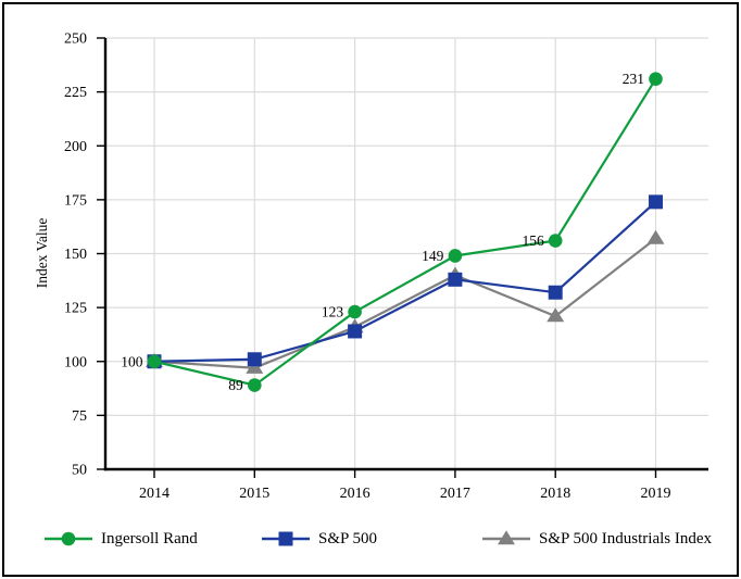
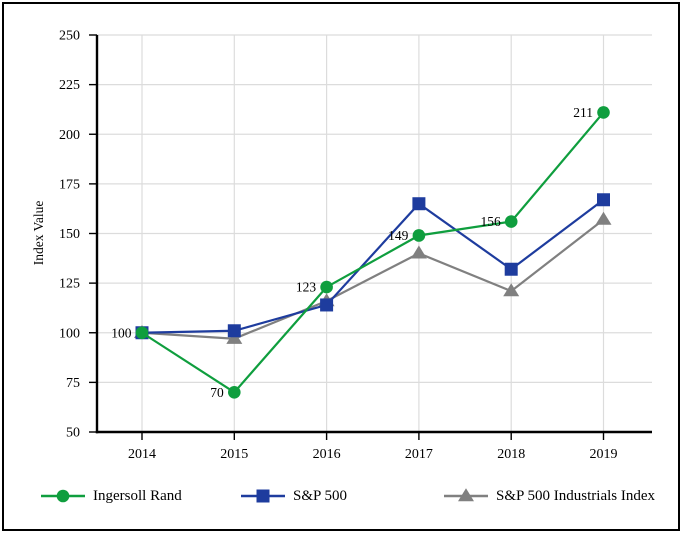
Ingersoll Rand/2015: 89 -> 70
S&P 500/2017: 138 -> 165
Ingersoll Rand/2019: 231 -> 211
S&P 500/2019: 174 -> 167
